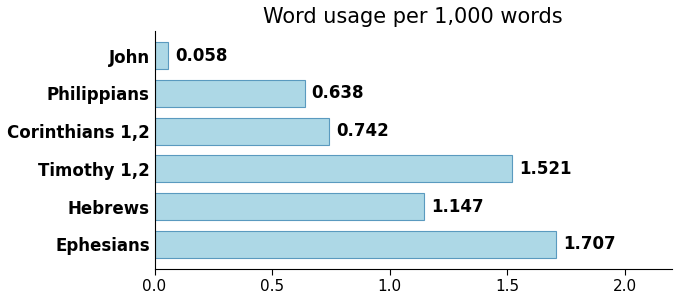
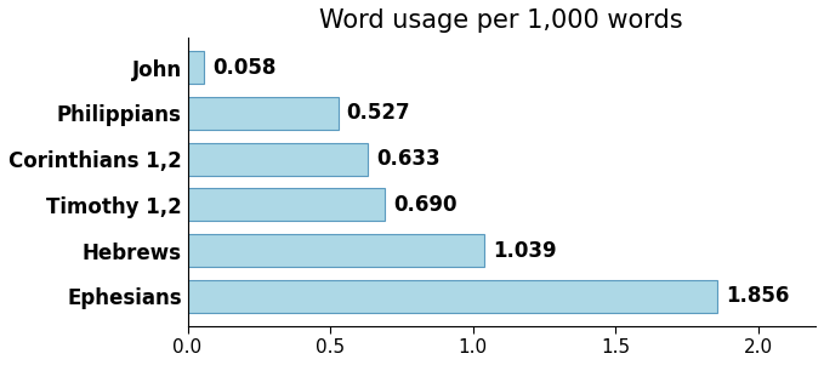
Philippians: 0.638 -> 0.527
Corinthians 1,2: 0.742 -> 0.633
Timothy 1,2: 1.521 -> 0.690
Hebrews: 1.147 -> 1.039
Ephesians: 1.707 -> 1.856
